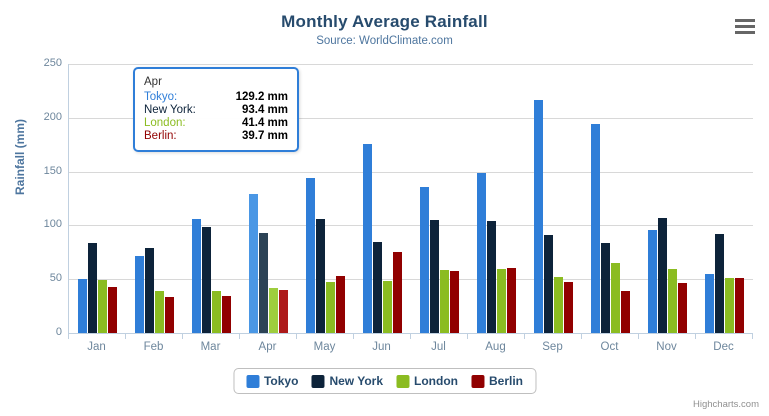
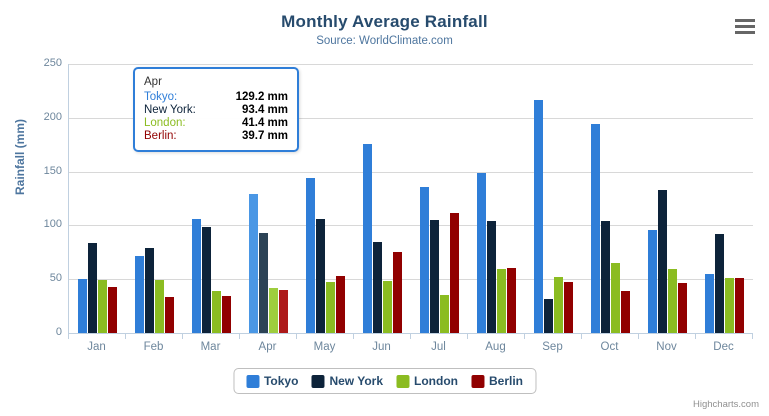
London/Feb: 39 -> 49
London/Jul: 59 -> 35
Berlin/Jul: 57 -> 112
New York/Sep: 91 -> 32
New York/Oct: 84 -> 104
New York/Nov: 107 -> 133
